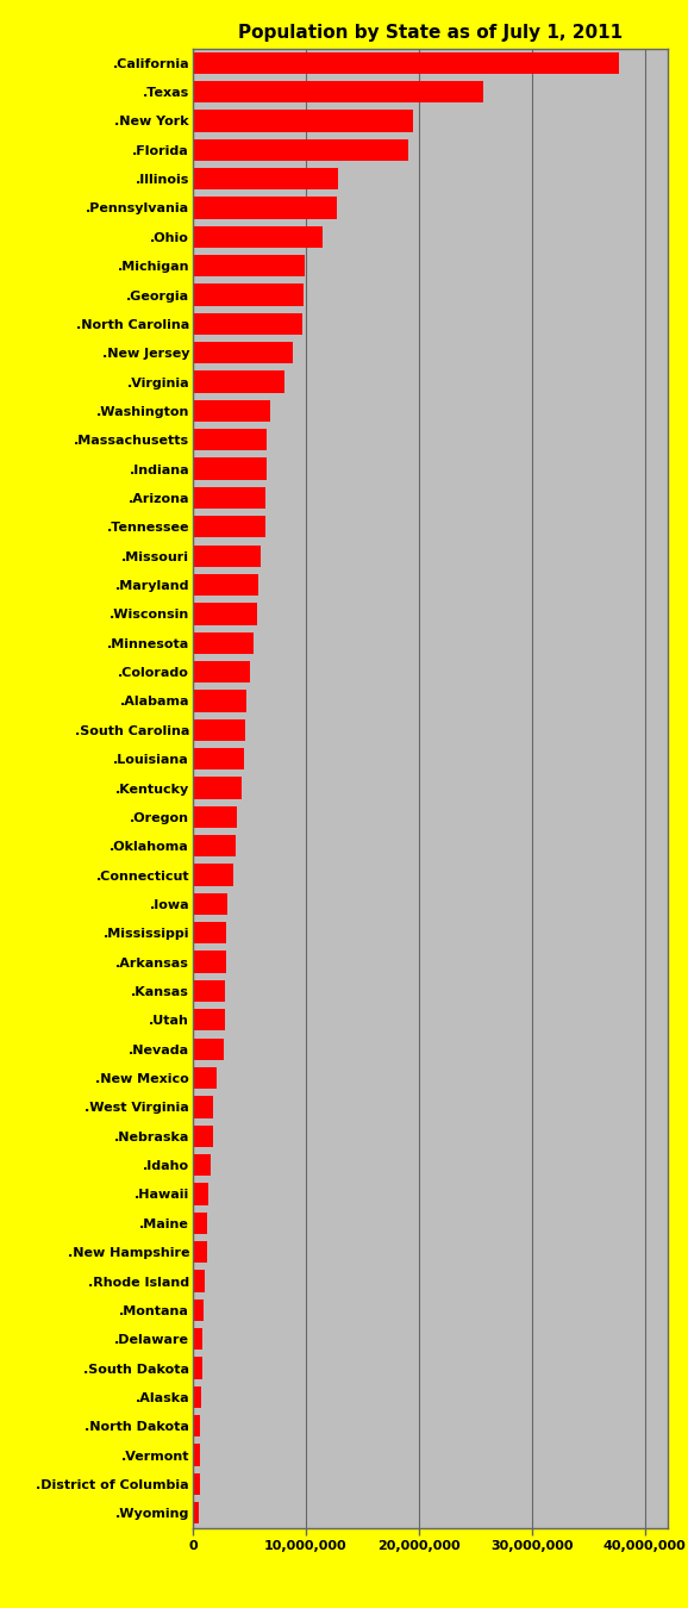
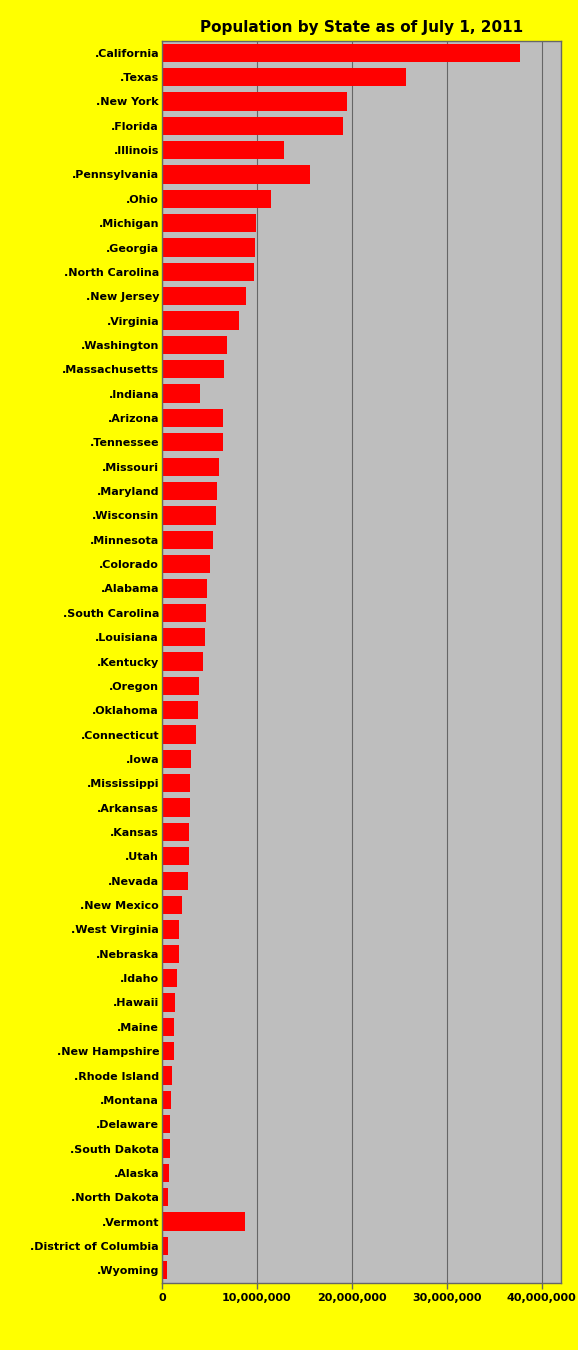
.Pennsylvania: 12,700,000 -> 15,600,000
.Indiana: 6,500,000 -> 4,000,000
.Vermont: 600,000 -> 8,800,000
